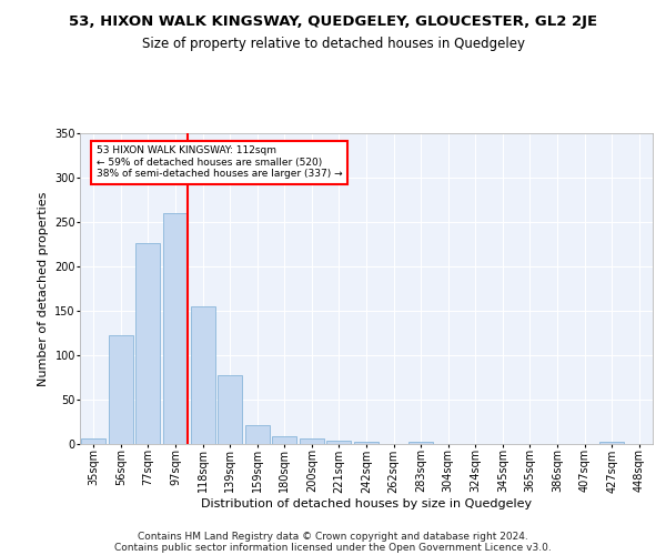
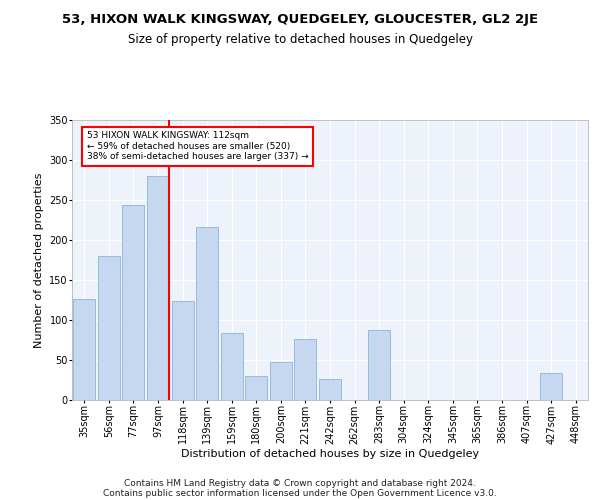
35sqm: 6 -> 126
56sqm: 123 -> 180
77sqm: 226 -> 244
97sqm: 260 -> 280
118sqm: 155 -> 124
139sqm: 77 -> 216
159sqm: 21 -> 84
180sqm: 9 -> 30
200sqm: 6 -> 48
221sqm: 4 -> 76
242sqm: 2 -> 26
283sqm: 3 -> 88
427sqm: 3 -> 34
